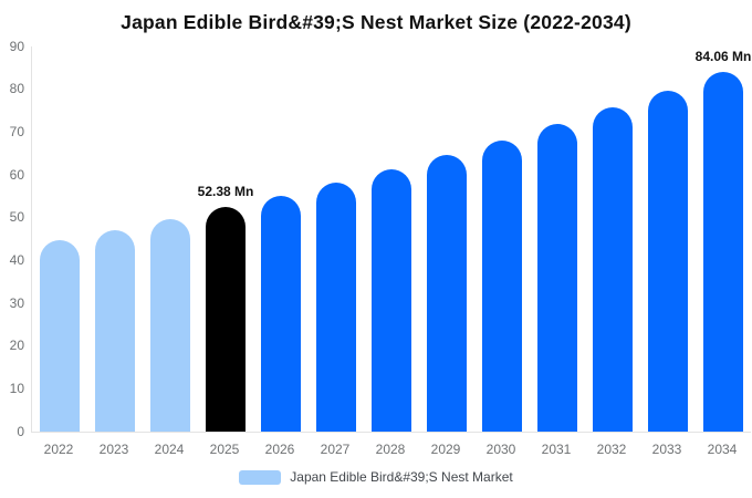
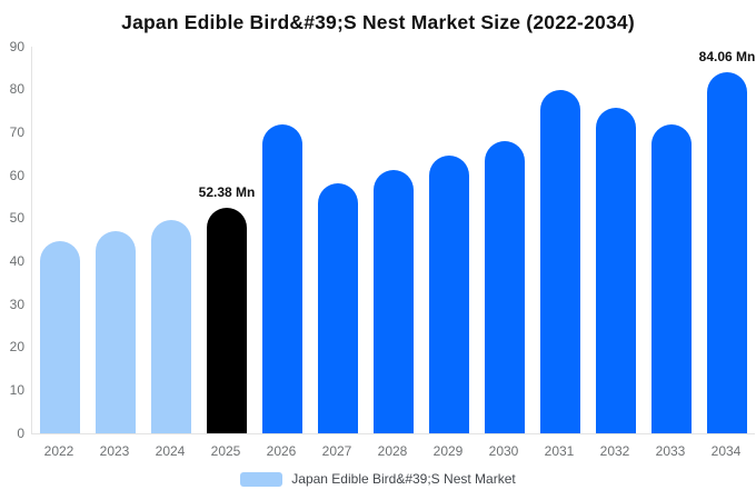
2026: 55 -> 72
2031: 72 -> 80
2033: 80 -> 72
